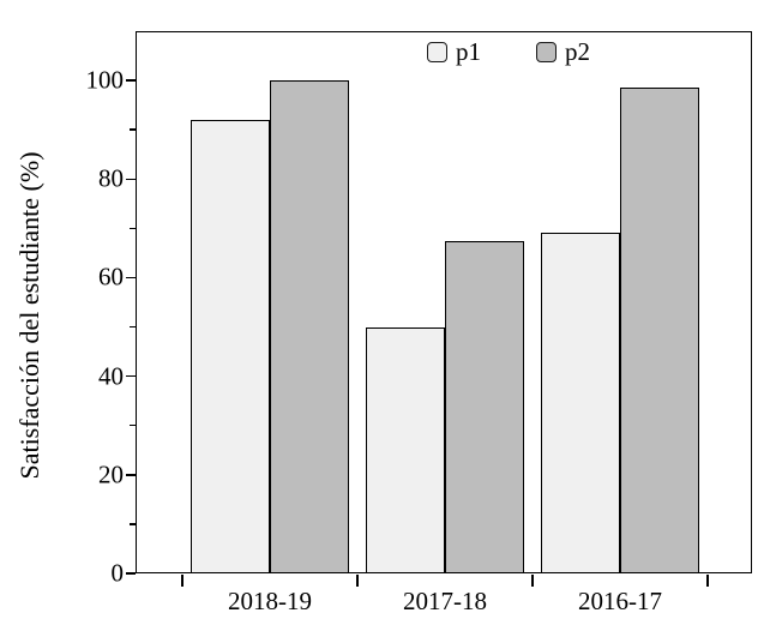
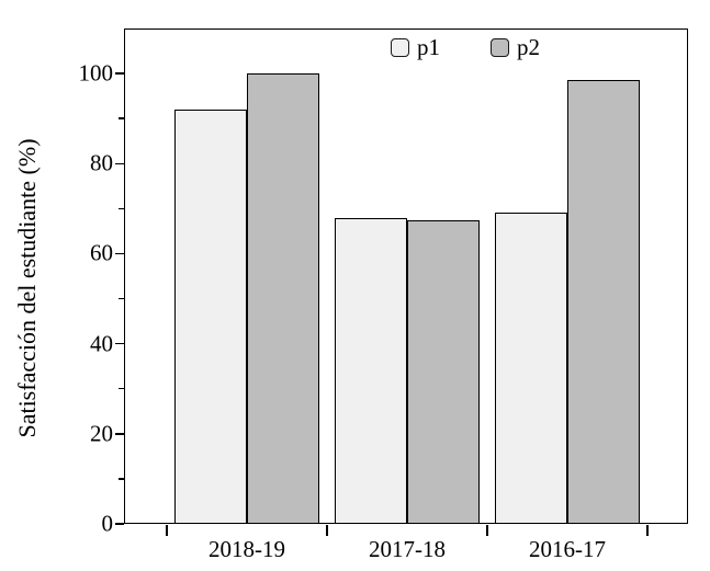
p1/2017-18: 50 -> 68
